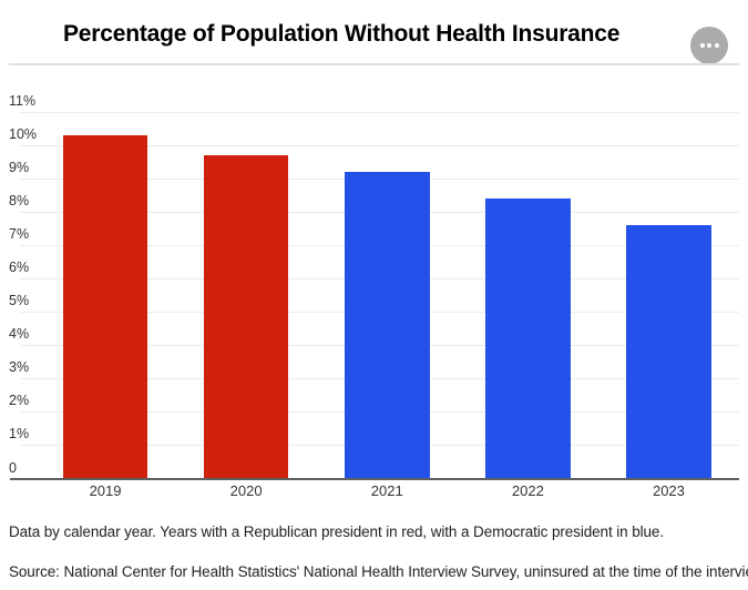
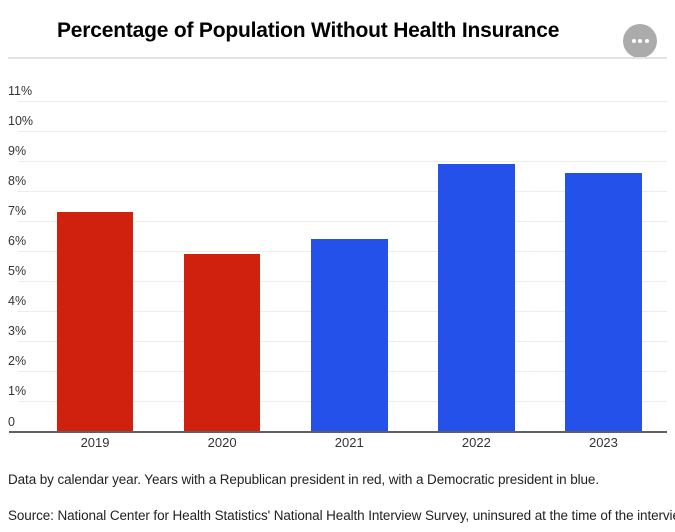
2019: 10.3% -> 7.3%
2020: 9.7% -> 5.9%
2021: 9.2% -> 6.4%
2022: 8.4% -> 8.9%
2023: 7.6% -> 8.6%
